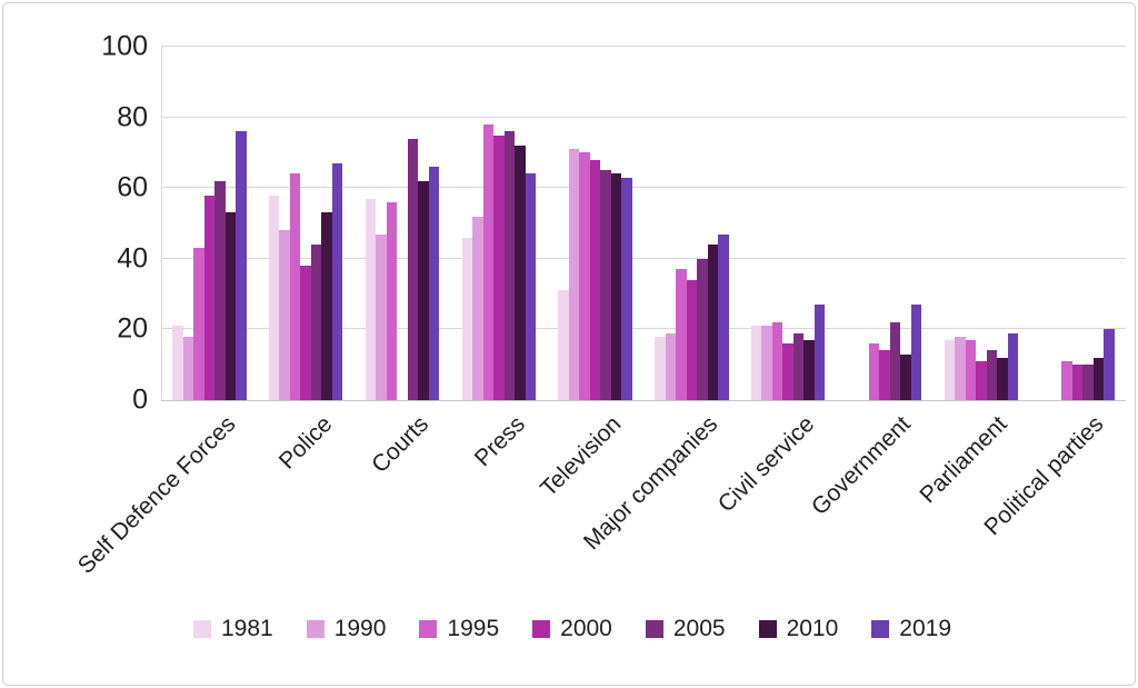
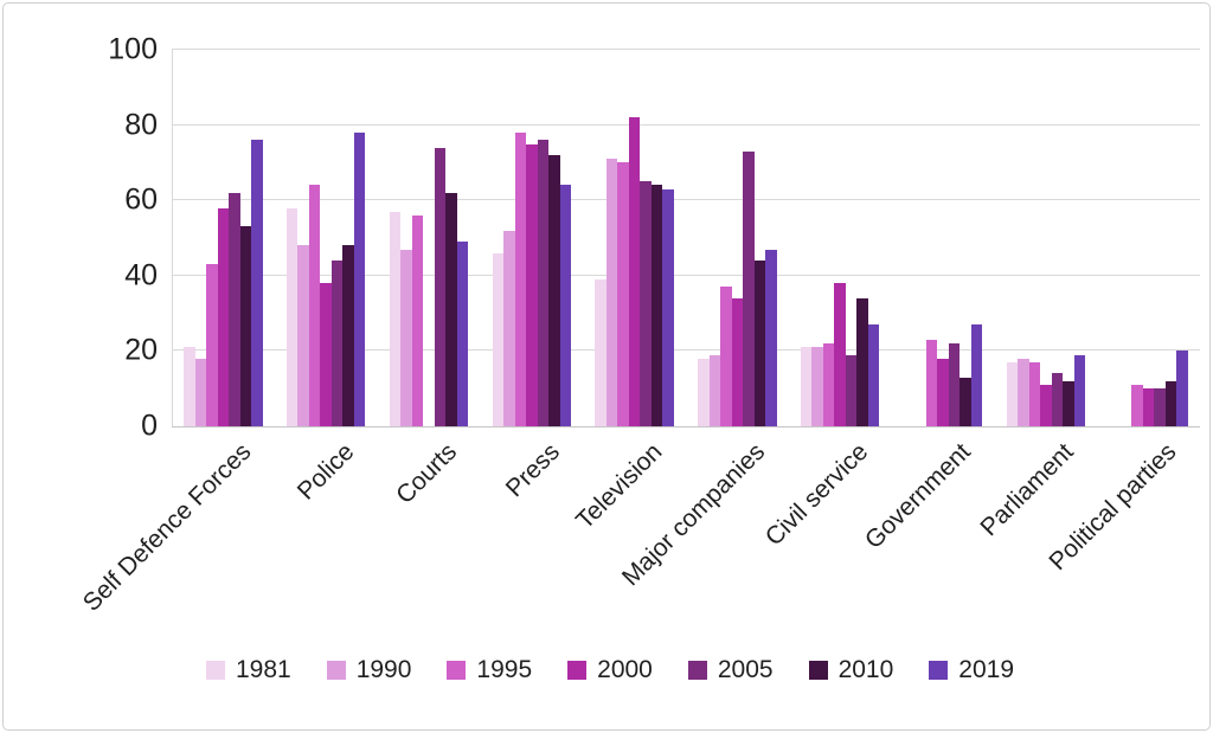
2010/Police: 53 -> 48
2019/Police: 67 -> 78
2019/Courts: 66 -> 49
1981/Television: 31 -> 39
2000/Television: 68 -> 82
2005/Major companies: 40 -> 73
2000/Civil service: 16 -> 38
2010/Civil service: 17 -> 34
1995/Government: 16 -> 23
2000/Government: 14 -> 18
